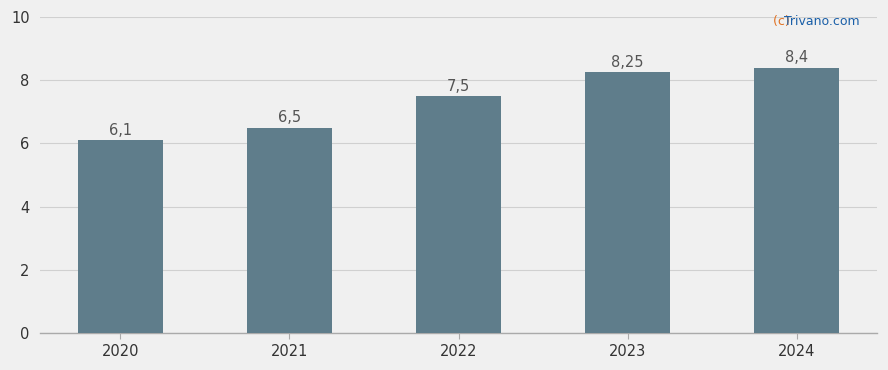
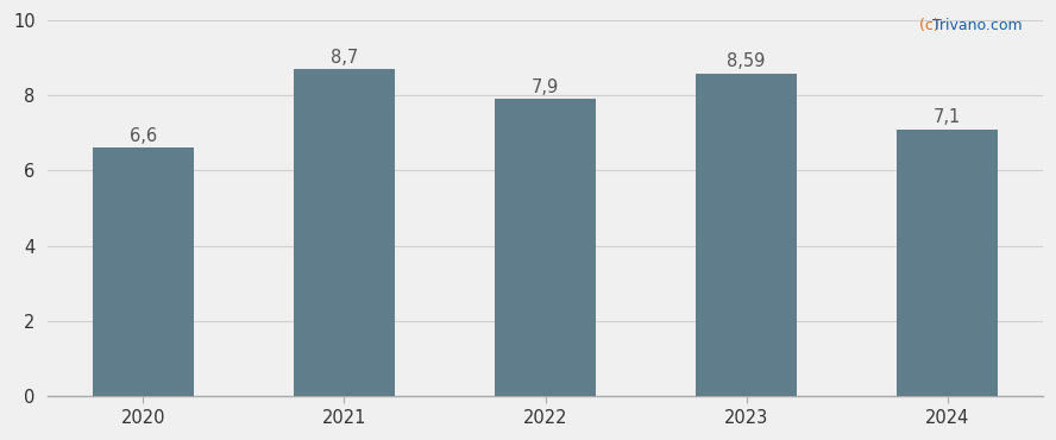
2020: 6,1 -> 6,6
2021: 6,5 -> 8,7
2022: 7,5 -> 7,9
2023: 8,25 -> 8,59
2024: 8,4 -> 7,1
